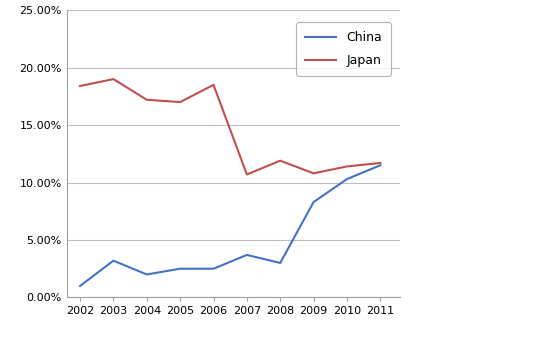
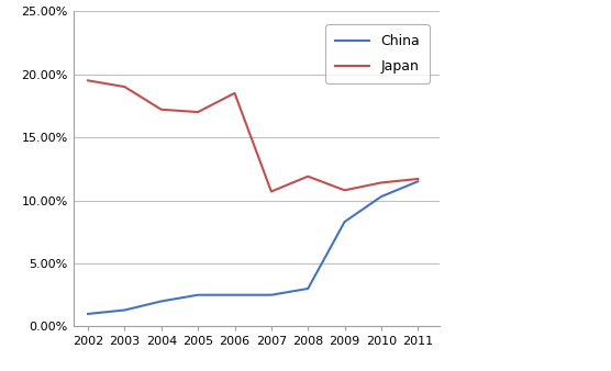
Japan/2002: 18.4% -> 19.5%
China/2003: 3.2% -> 1.3%
China/2007: 3.7% -> 2.5%
